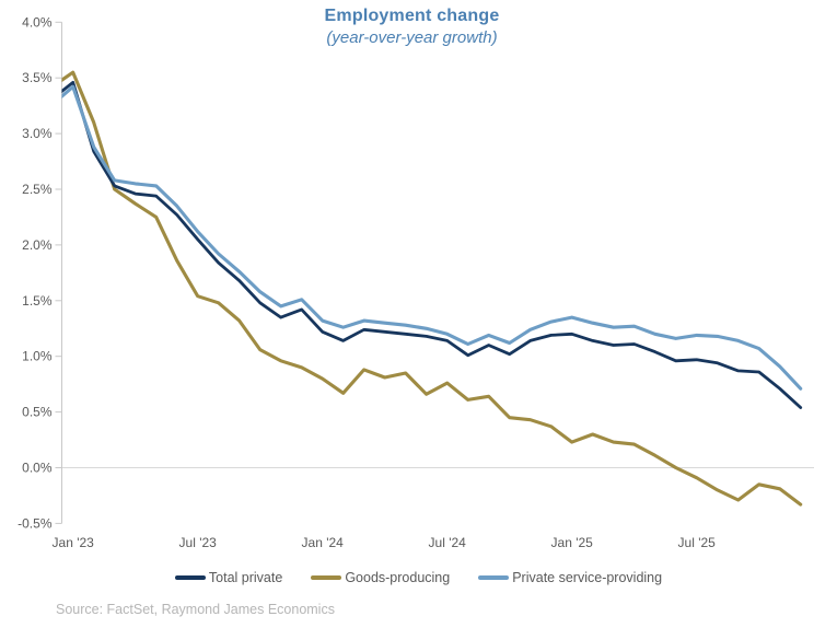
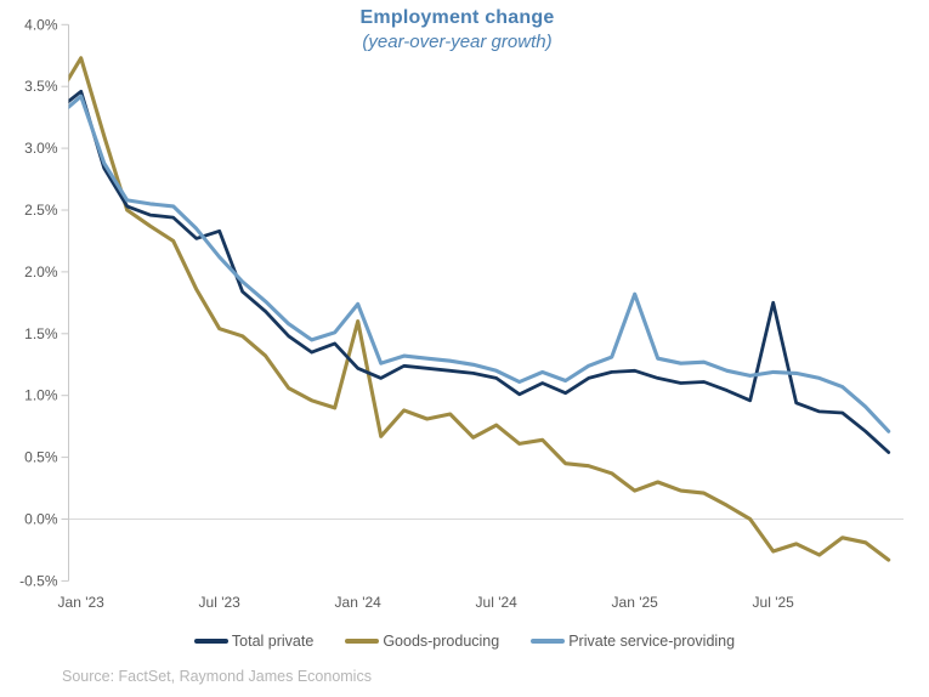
Goods-producing/Jan '23: 3.55% -> 3.73%
Total private/Jul '23: 2.05% -> 2.33%
Goods-producing/Jan '24: 0.80% -> 1.60%
Private service-providing/Jan '24: 1.32% -> 1.74%
Private service-providing/Jan '25: 1.35% -> 1.82%
Total private/Jul '25: 0.97% -> 1.75%
Goods-producing/Jul '25: -0.09% -> -0.26%
